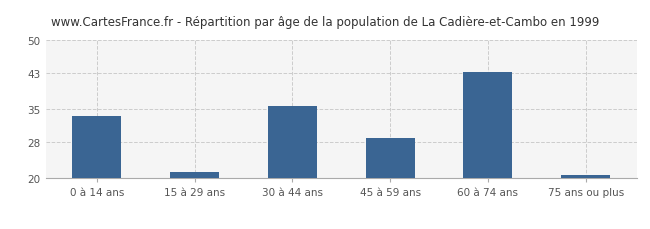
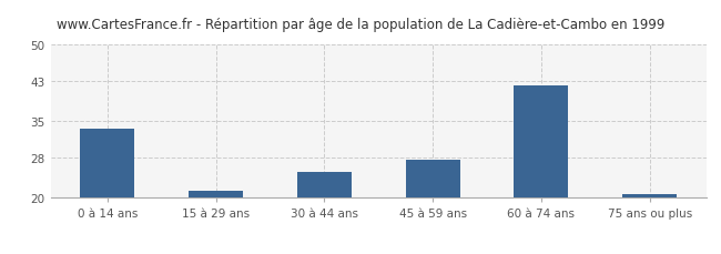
30 à 44 ans: 35.8 -> 25.0
45 à 59 ans: 28.7 -> 27.5
60 à 74 ans: 43.2 -> 42.0
